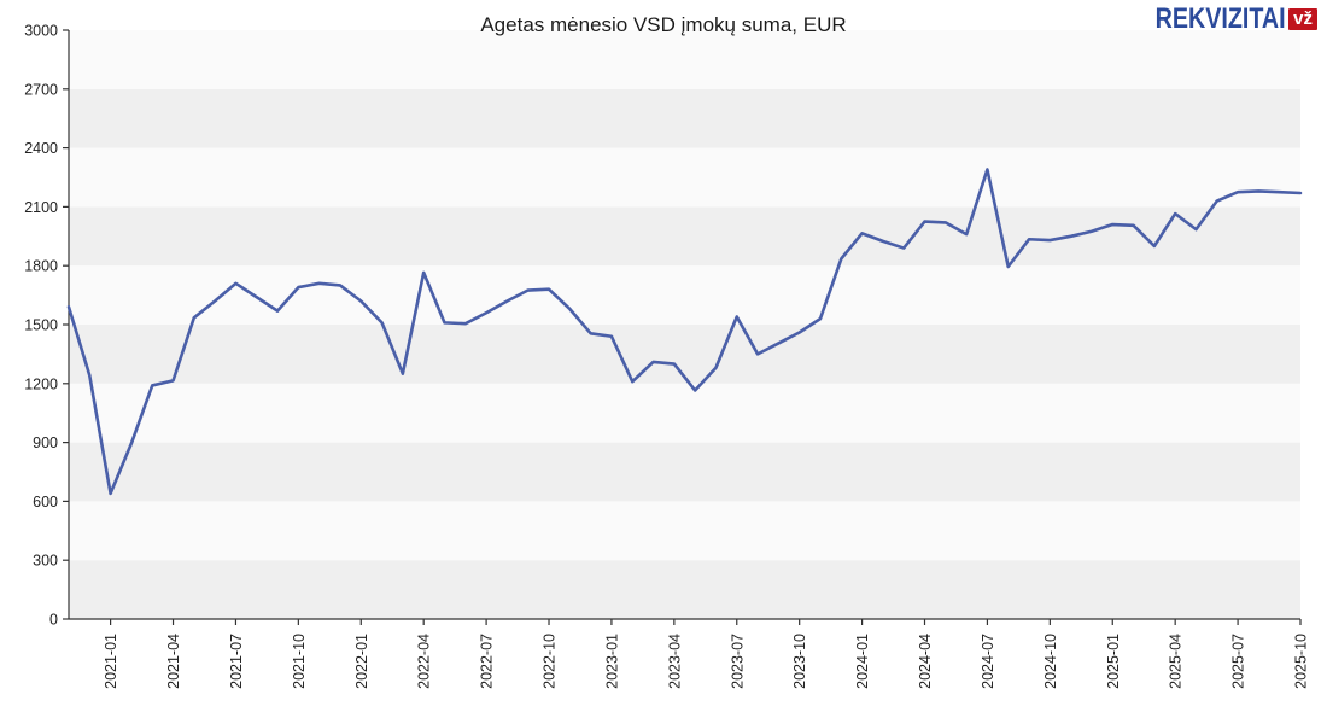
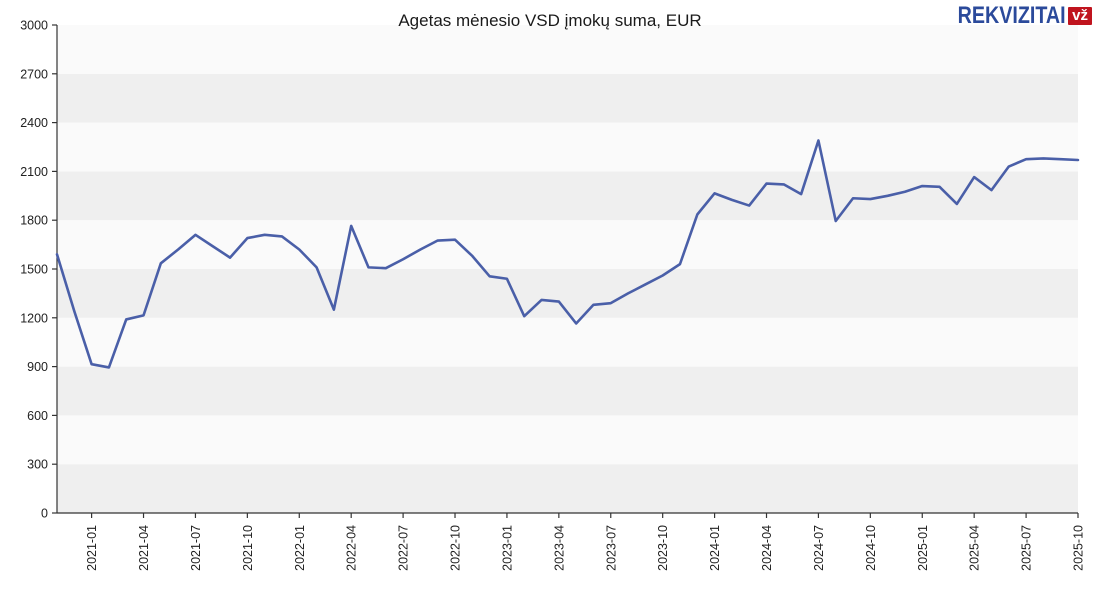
2021-01: 640 -> 920
2023-07: 1540 -> 1290
